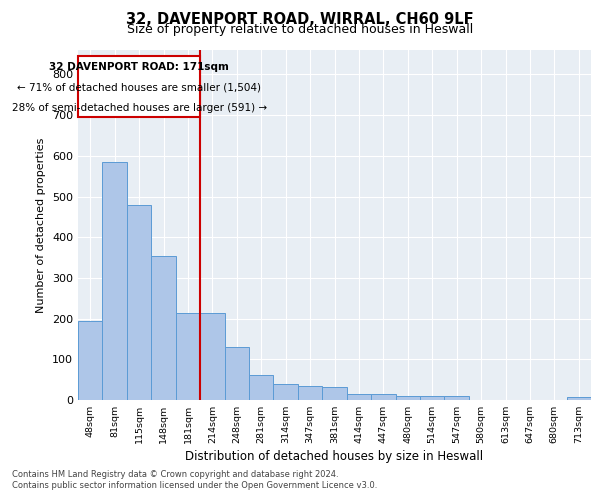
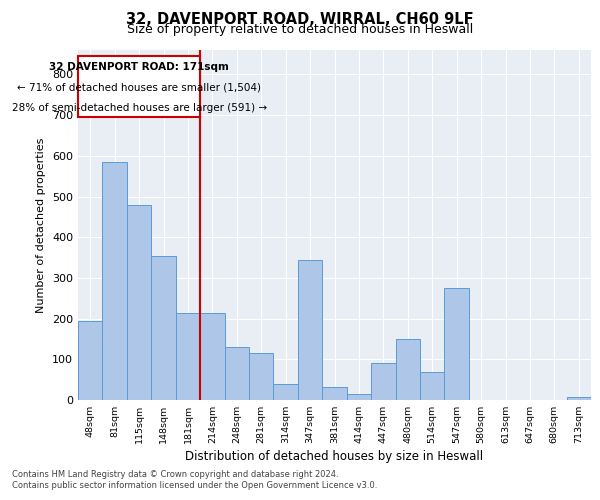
281sqm: 62 -> 115
347sqm: 34 -> 345
447sqm: 15 -> 90
480sqm: 10 -> 150
514sqm: 10 -> 70
547sqm: 10 -> 275
